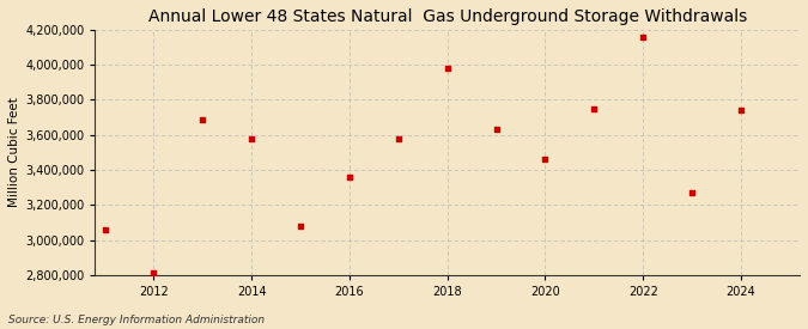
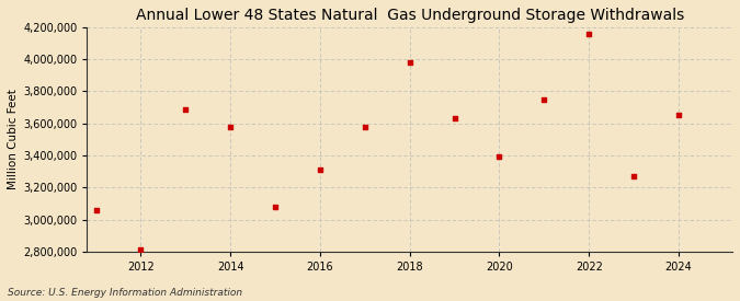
2016: 3,360,000 -> 3,310,000
2020: 3,460,000 -> 3,390,000
2024: 3,740,000 -> 3,650,000
